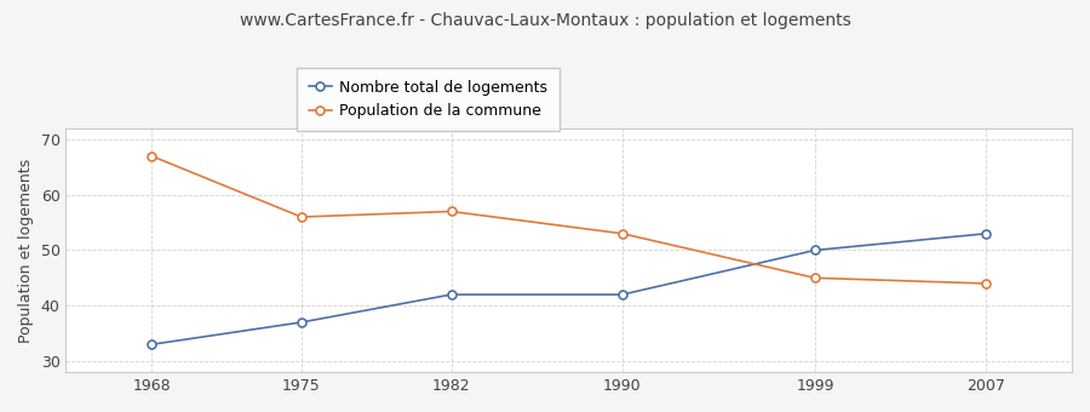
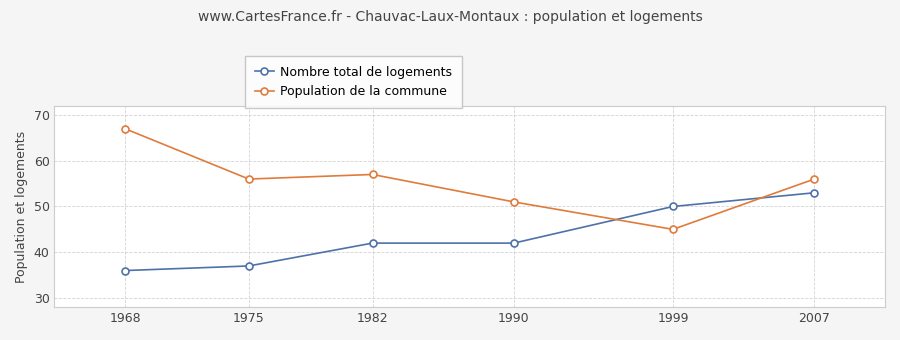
Nombre total de logements/1968: 33 -> 36
Population de la commune/1990: 53 -> 51
Population de la commune/2007: 44 -> 56
